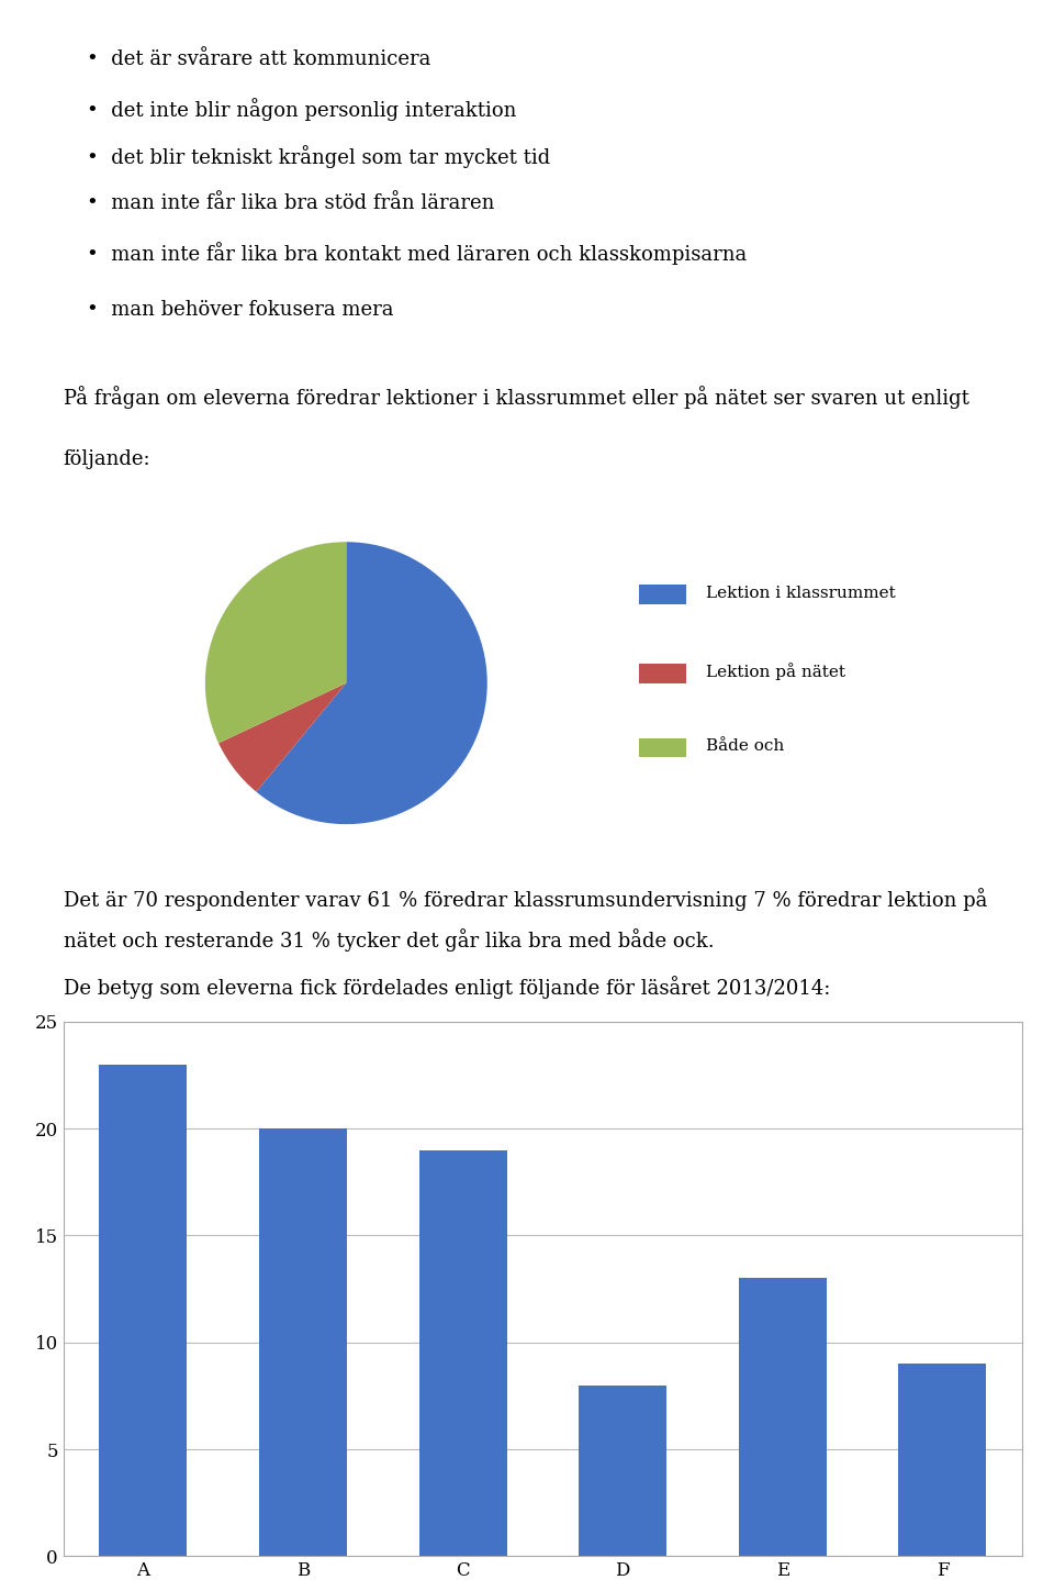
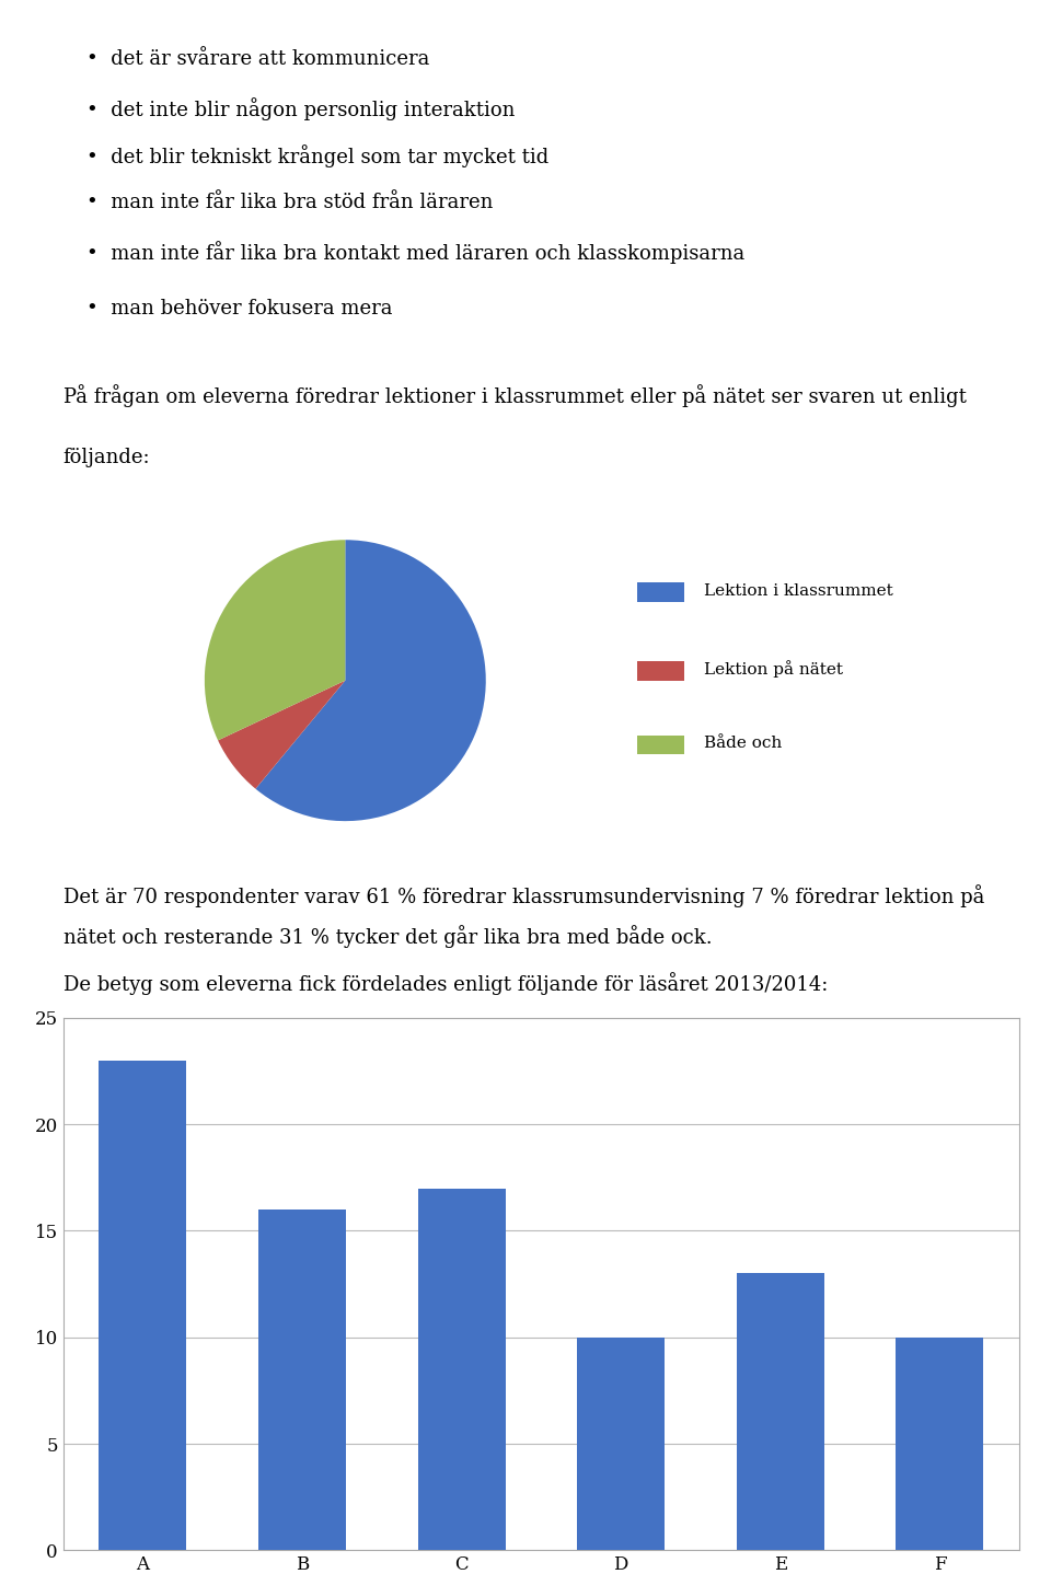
B: 20 -> 16
C: 19 -> 17
D: 8 -> 10
F: 9 -> 10
